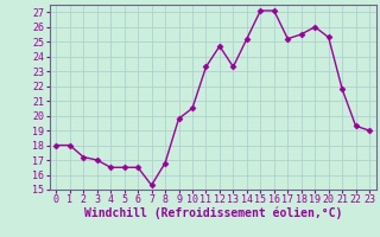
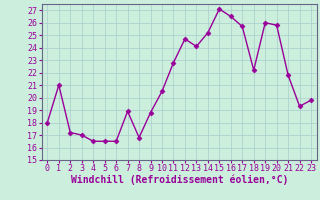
1: 18.0 -> 21.0
7: 15.3 -> 18.9
9: 19.8 -> 18.8
11: 23.3 -> 22.8
13: 23.3 -> 24.1
16: 27.1 -> 26.5
17: 25.2 -> 25.7
18: 25.5 -> 22.2
20: 25.3 -> 25.8
23: 19.0 -> 19.8
